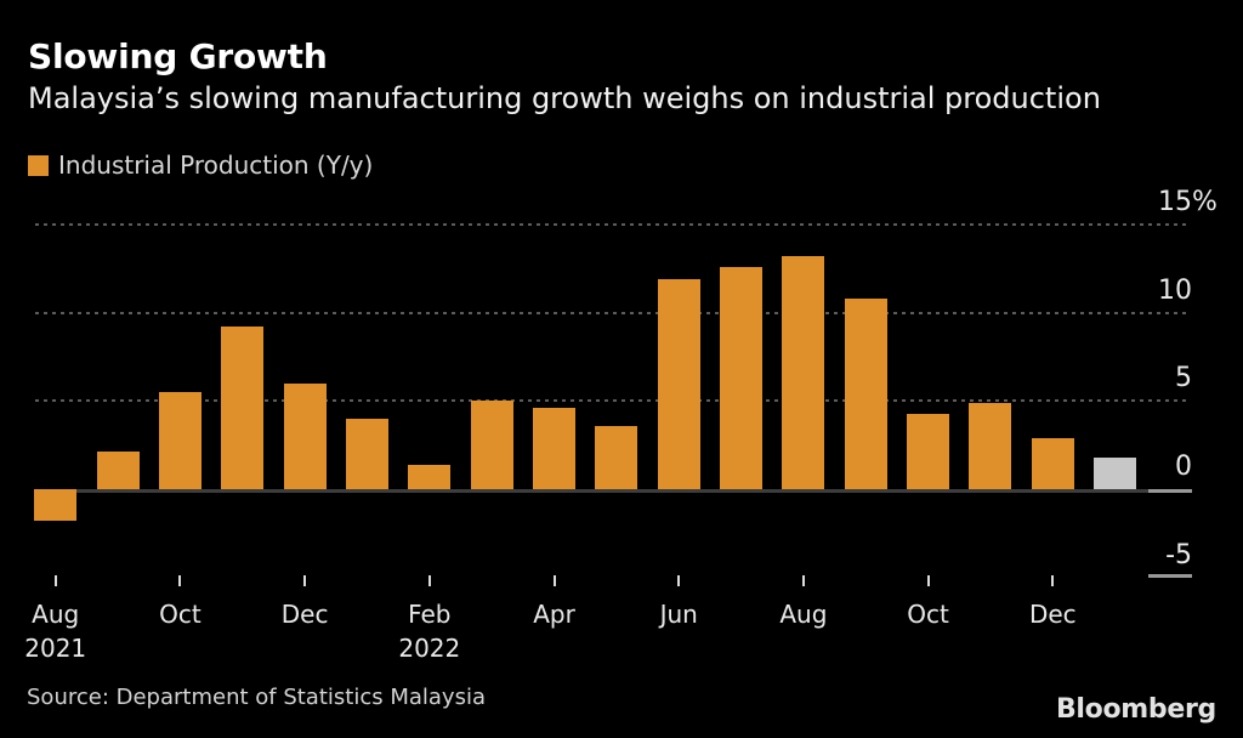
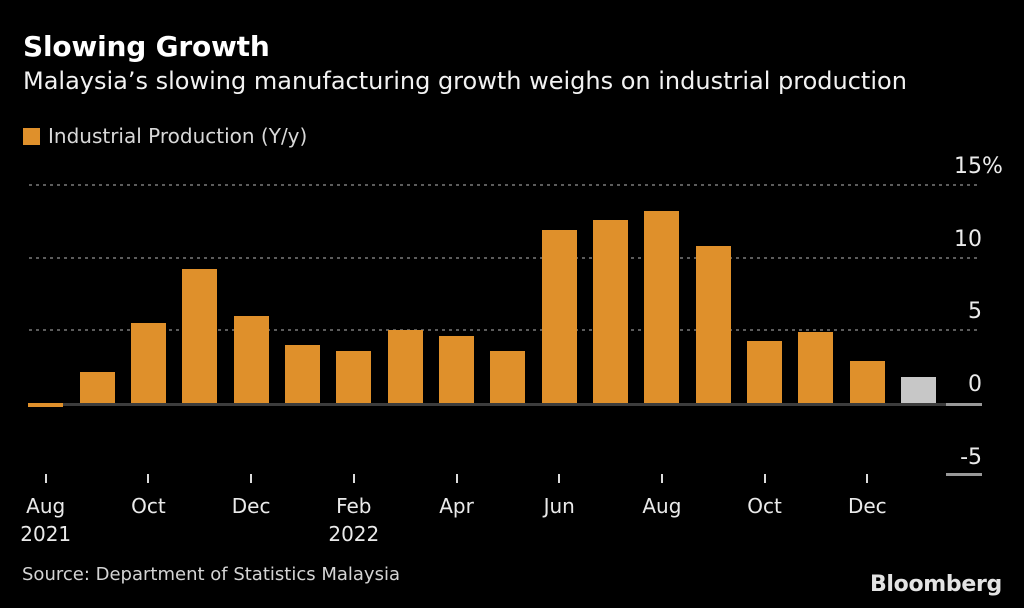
Aug 2021: -1.8 -> -0.3
Feb 2022: 1.4 -> 3.6
